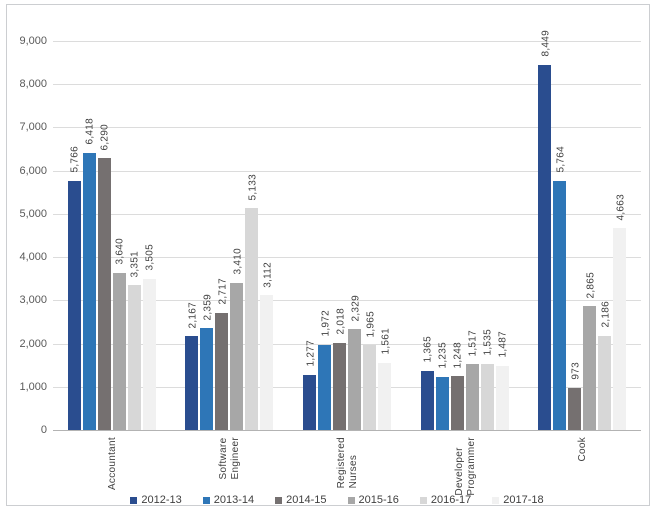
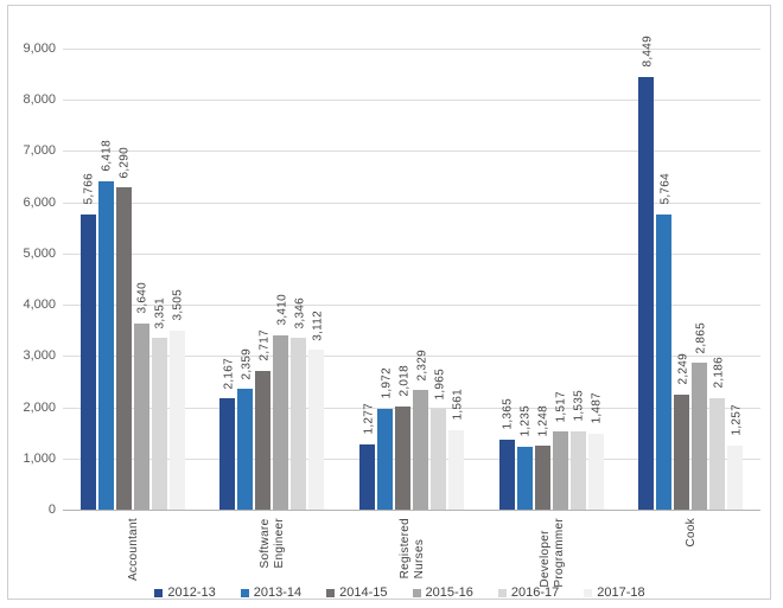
2016-17/Software Engineer: 5,133 -> 3,346
2014-15/Cook: 973 -> 2,249
2017-18/Cook: 4,663 -> 1,257
